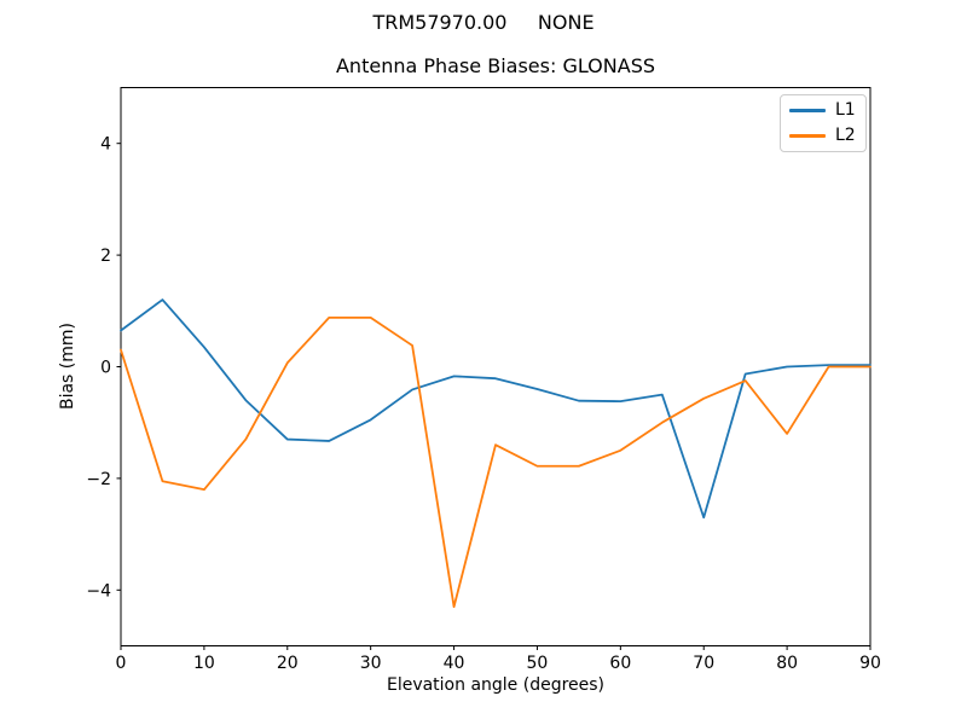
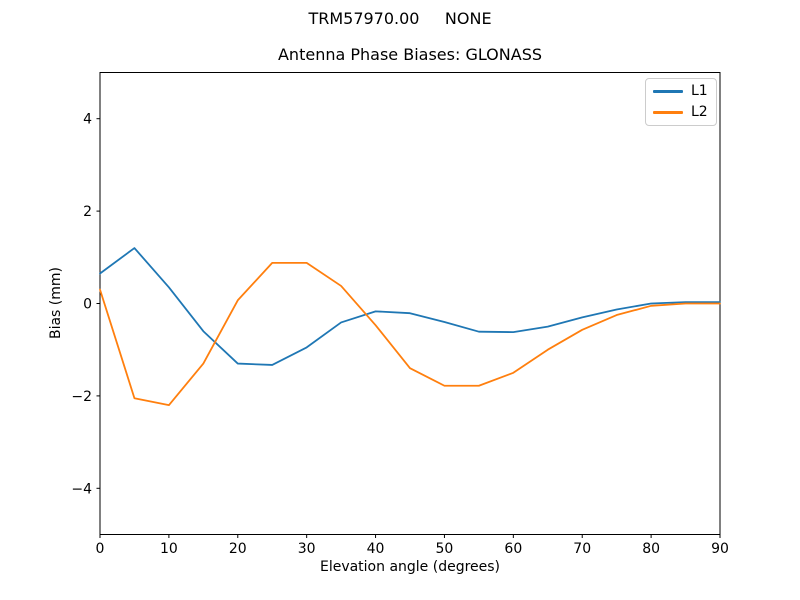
L2/40: -4.3 -> -0.5
L1/70: -2.7 -> -0.3
L2/80: -1.2 -> -0.1
